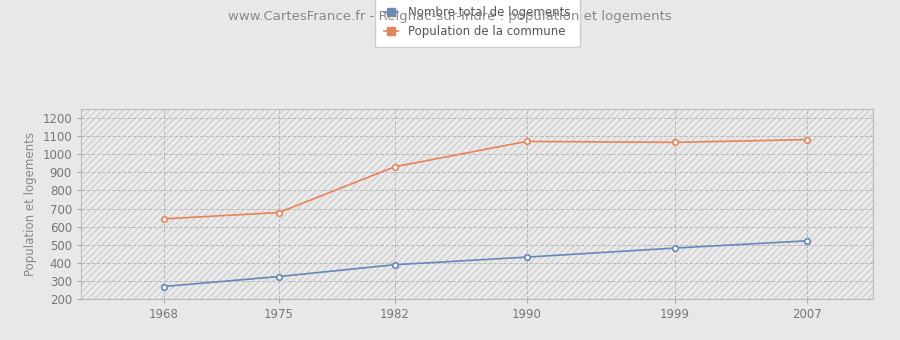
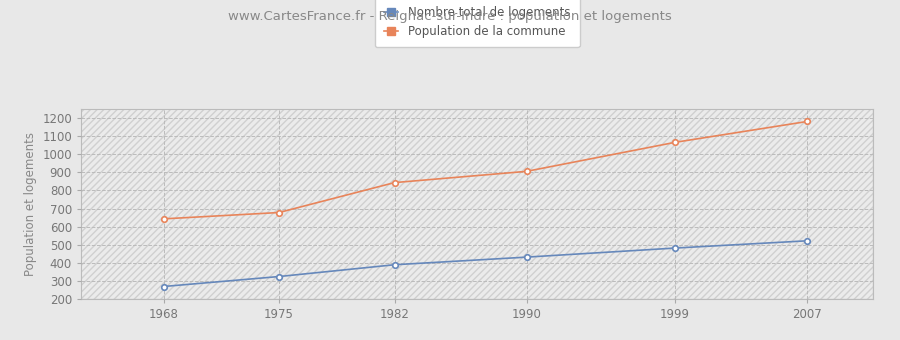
Population de la commune/1982: 930 -> 840
Population de la commune/1990: 1070 -> 900
Population de la commune/2007: 1080 -> 1180
